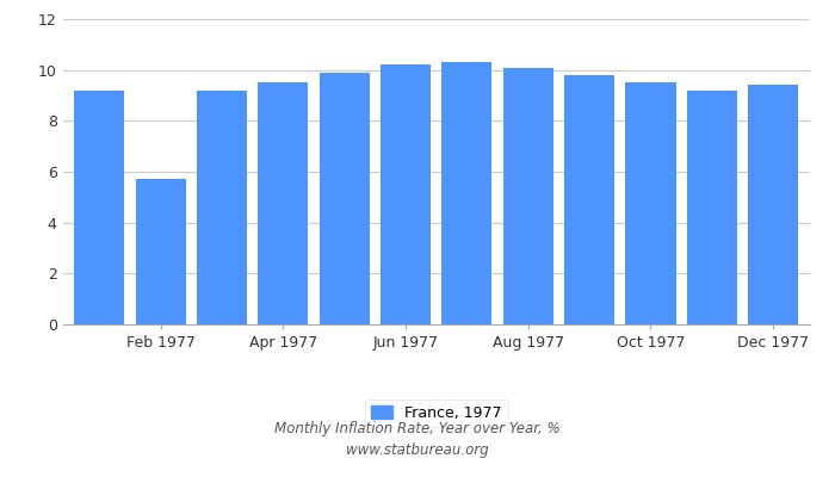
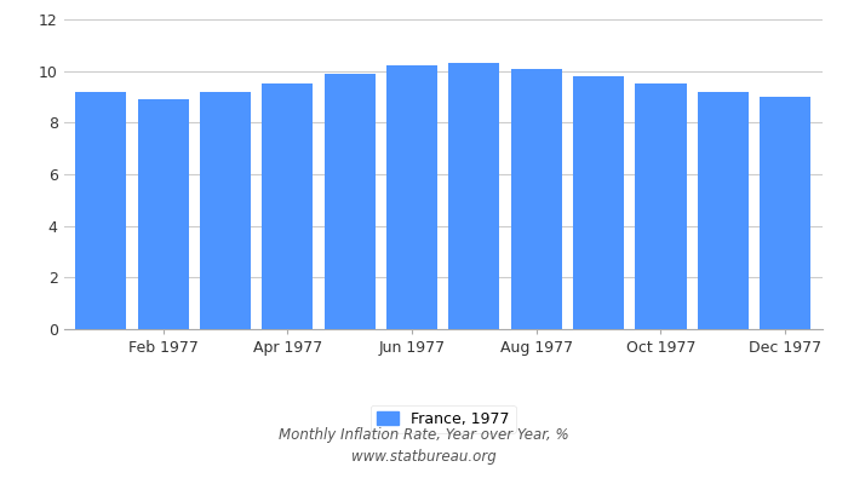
Feb 1977: 5.7 -> 8.9
Dec 1977: 9.4 -> 9.0
